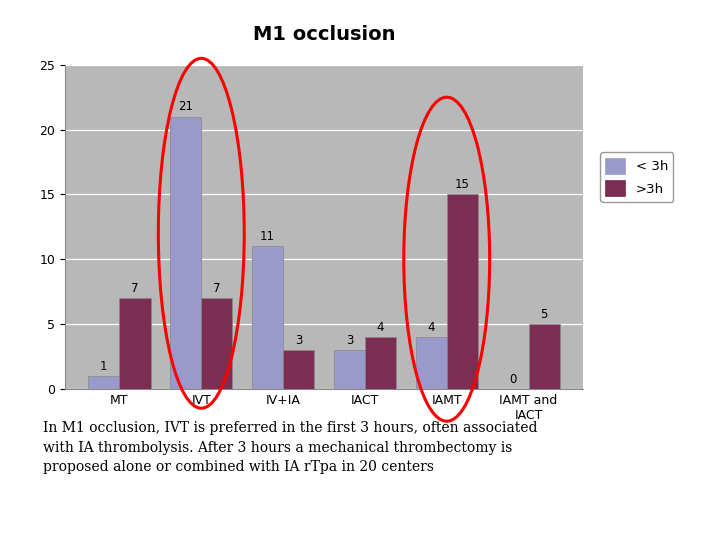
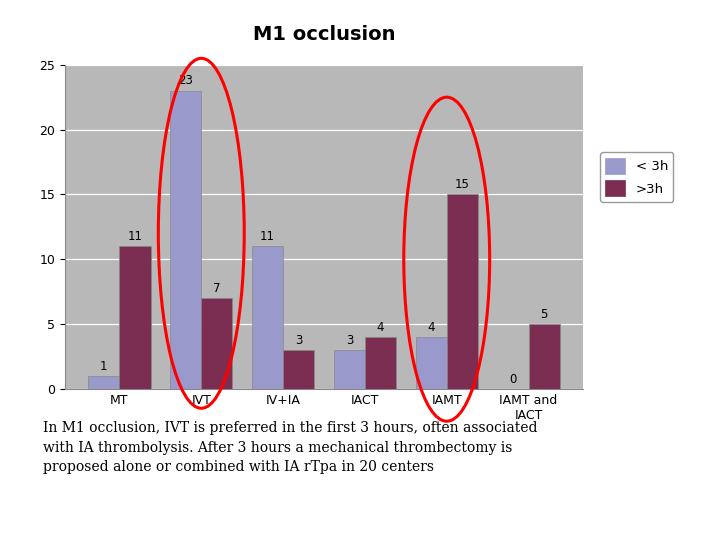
>3h/MT: 7 -> 11
< 3h/IVT: 21 -> 23
